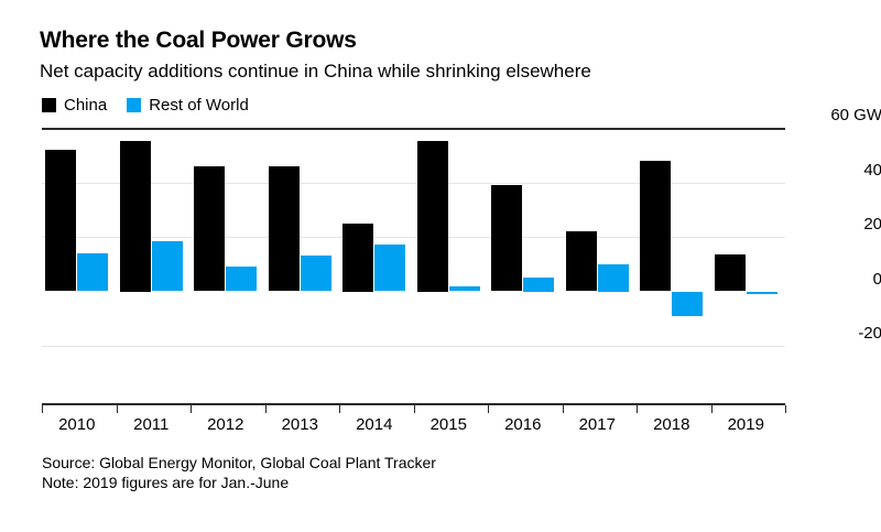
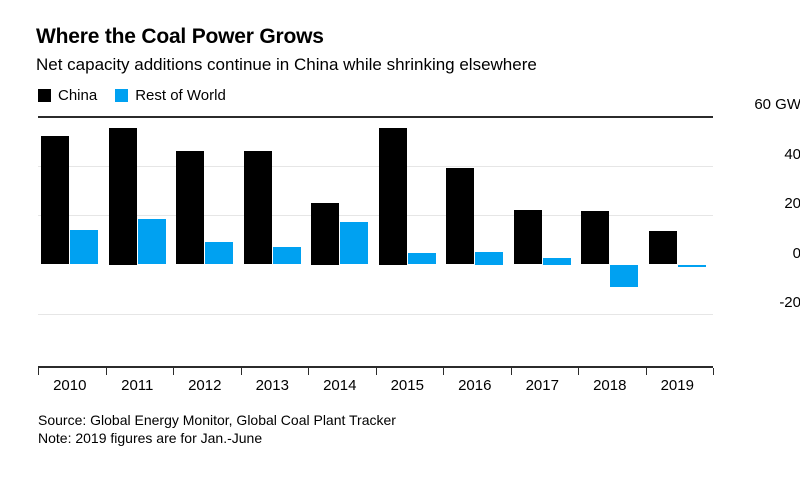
Rest of World/2013: 13 -> 7
Rest of World/2015: 2 -> 4
Rest of World/2017: 10 -> 2
China/2018: 48 -> 22
